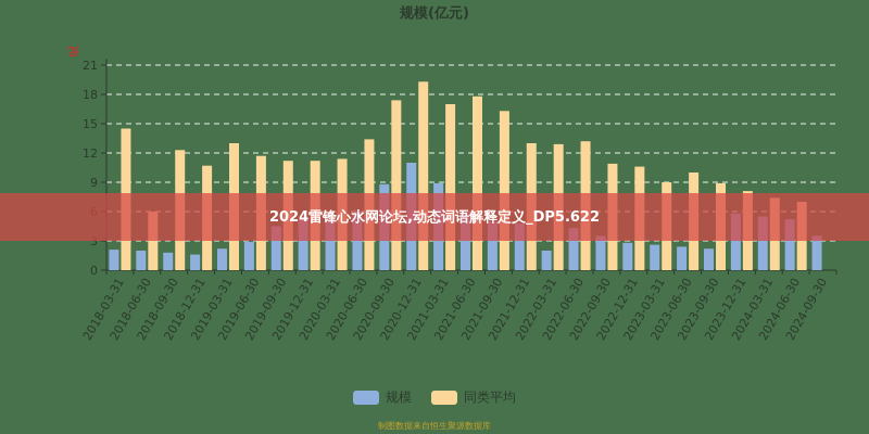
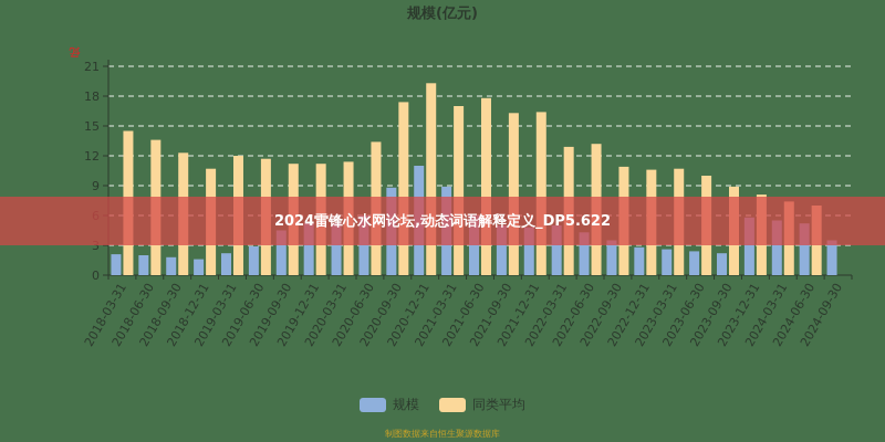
同类平均/2018-06-30: 6 -> 14
同类平均/2019-03-31: 13 -> 12
同类平均/2021-12-31: 13 -> 16
规模/2022-03-31: 2 -> 5
同类平均/2023-03-31: 9 -> 11
